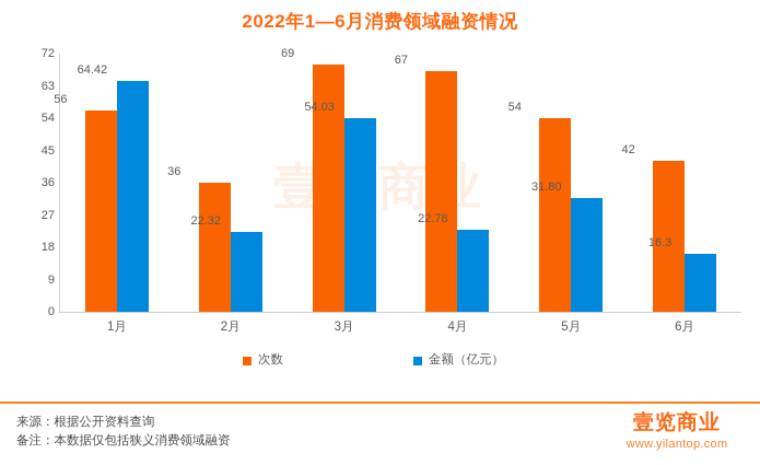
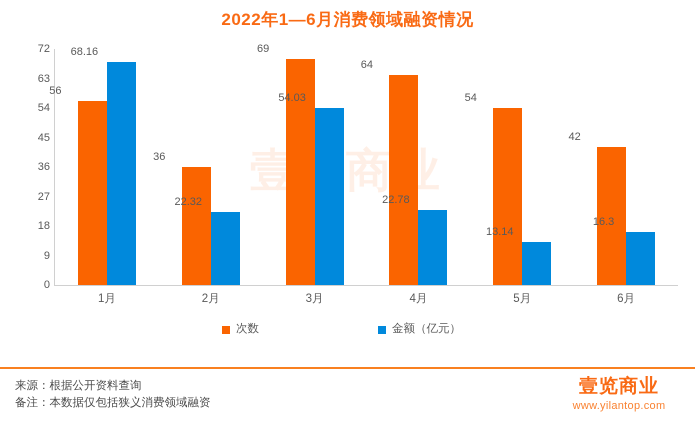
金额（亿元）/1月: 64.42 -> 68.16
次数/4月: 67 -> 64
金额（亿元）/5月: 31.80 -> 13.14
